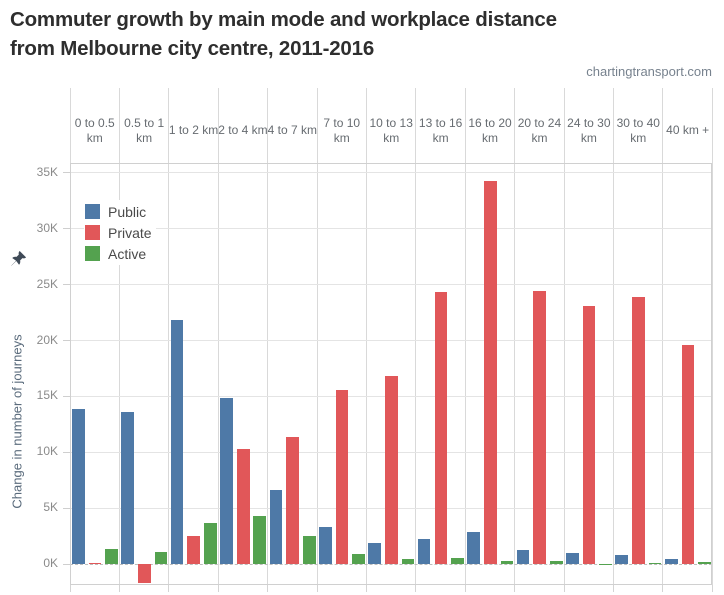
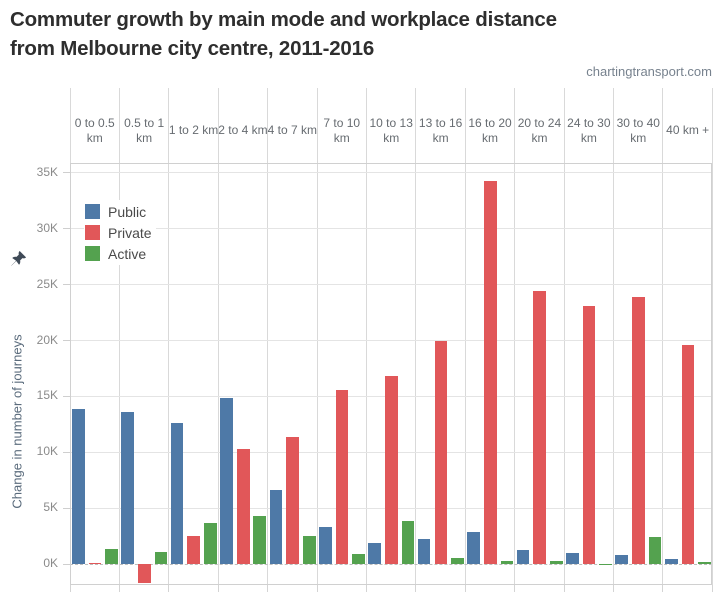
Public/1 to 2 km: 21.8K -> 12.6K
Active/10 to 13 km: 0.5K -> 3.9K
Private/13 to 16 km: 24.3K -> 20.0K
Active/30 to 40 km: 0.1K -> 2.4K
